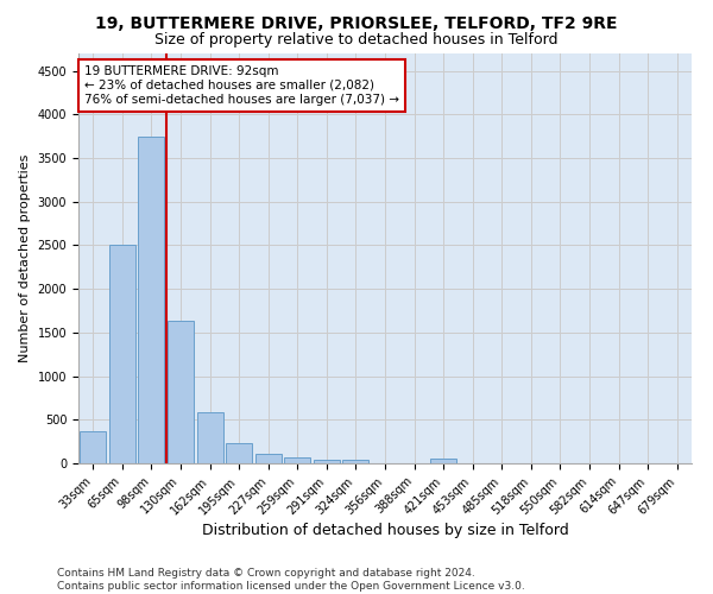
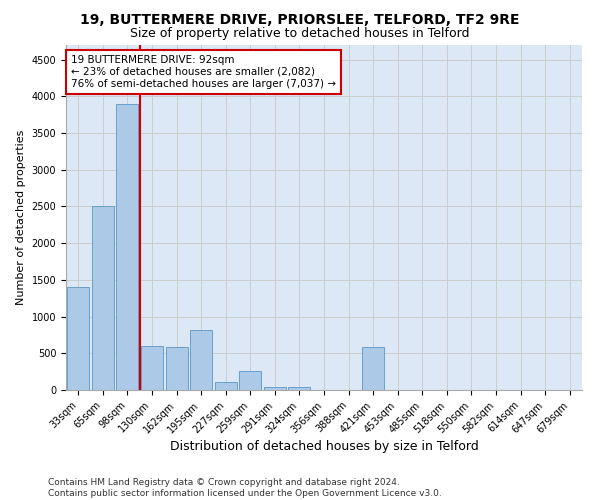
33sqm: 370 -> 1400
98sqm: 3750 -> 3900
130sqm: 1640 -> 600
195sqm: 230 -> 820
259sqm: 70 -> 260
421sqm: 60 -> 580
